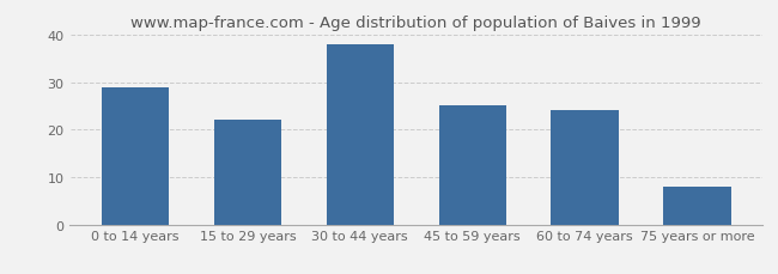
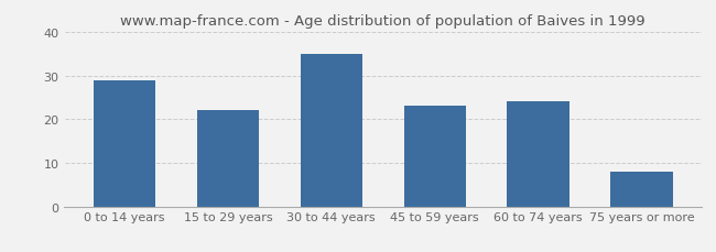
30 to 44 years: 38 -> 35
45 to 59 years: 25 -> 23
